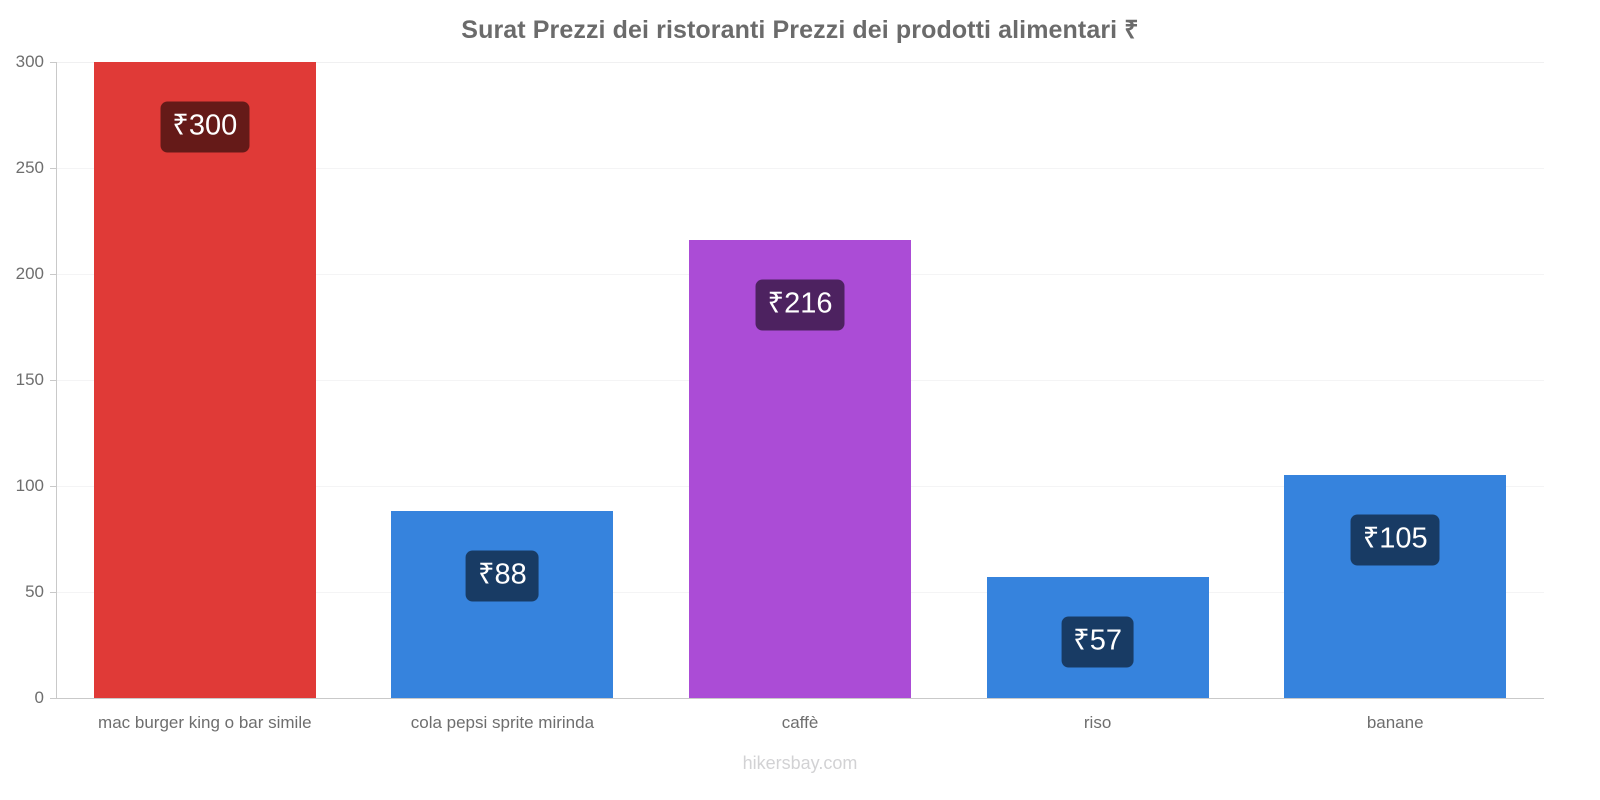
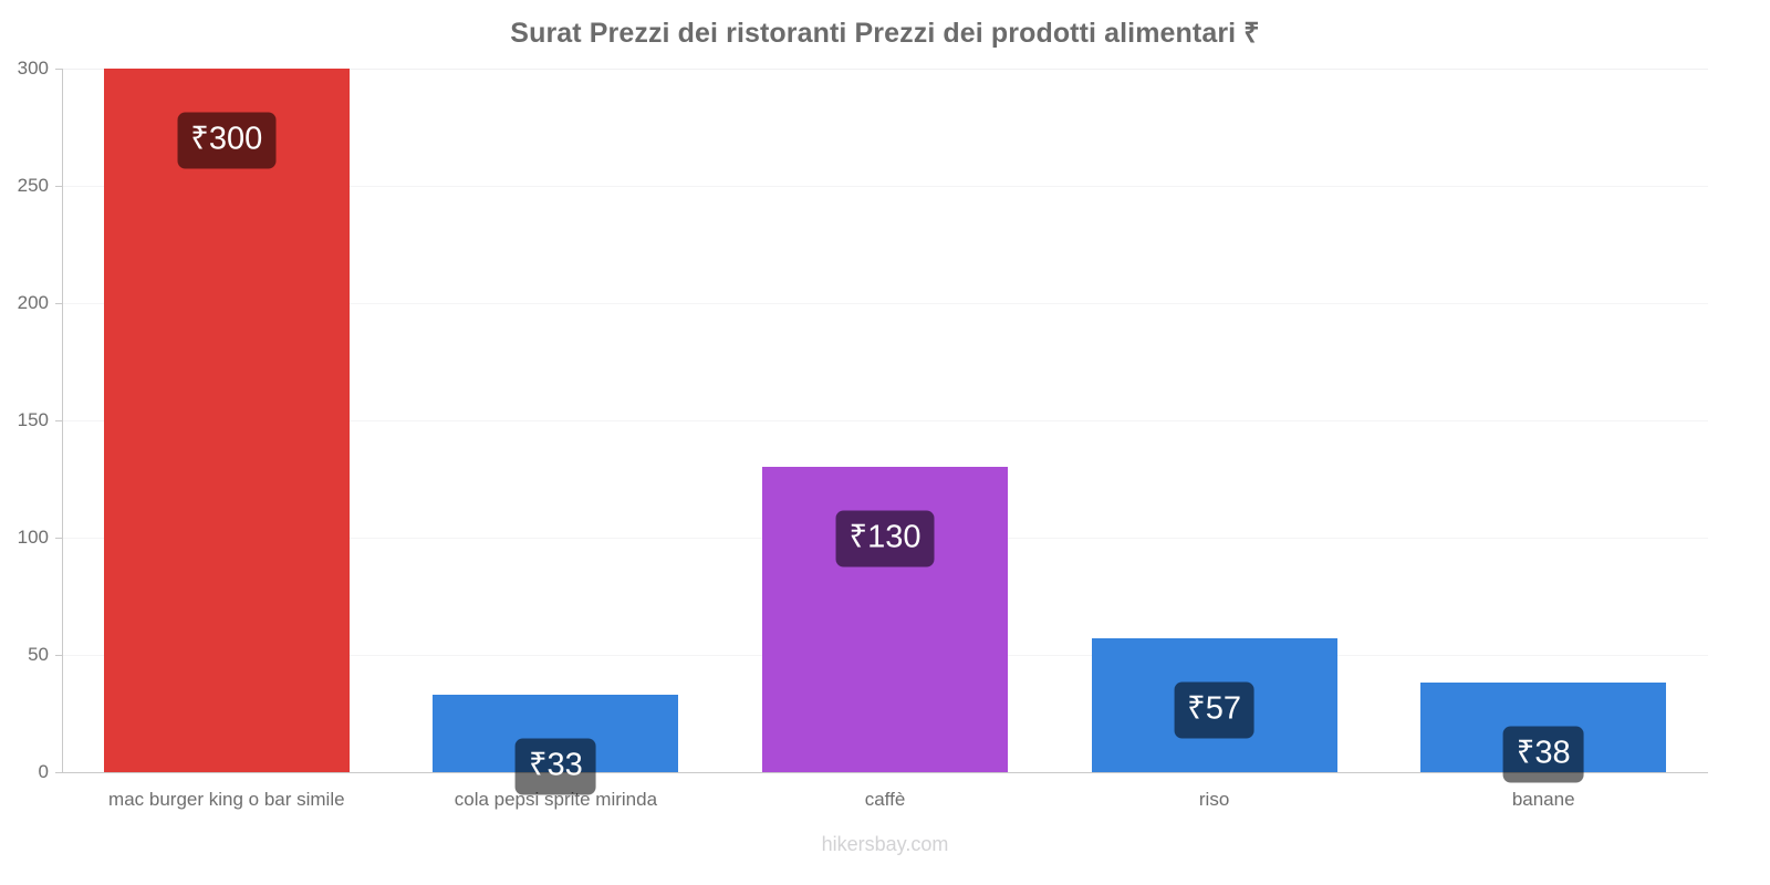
cola pepsi sprite mirinda: 88 -> 33
caffè: 216 -> 130
banane: 105 -> 38
